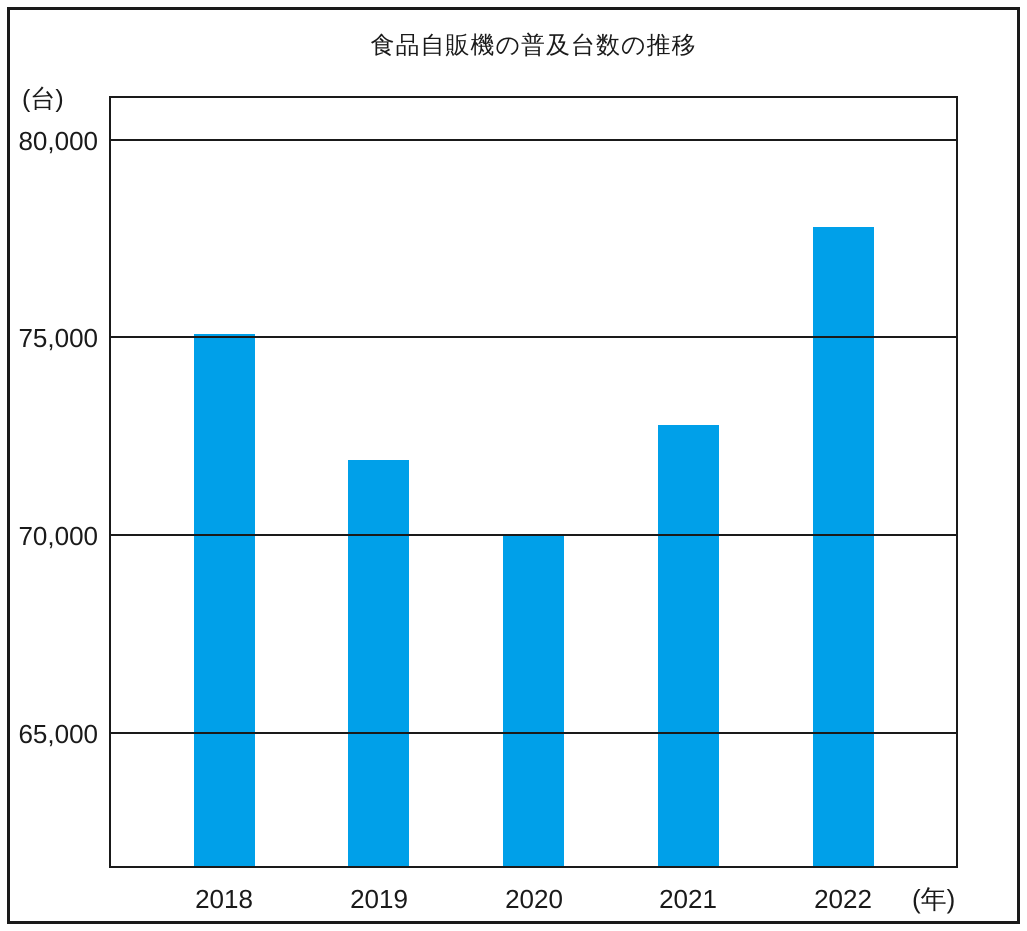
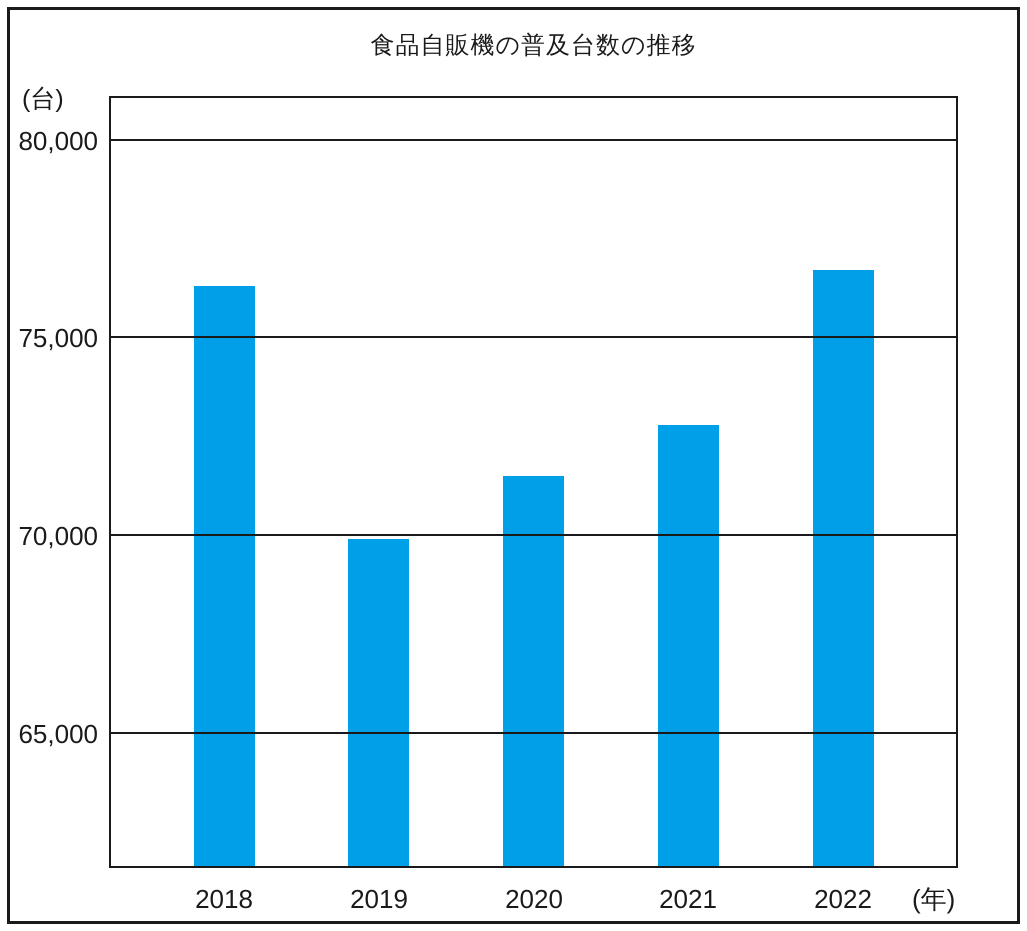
2018: 75100 -> 76300
2019: 71900 -> 69900
2020: 70000 -> 71500
2022: 77800 -> 76700
